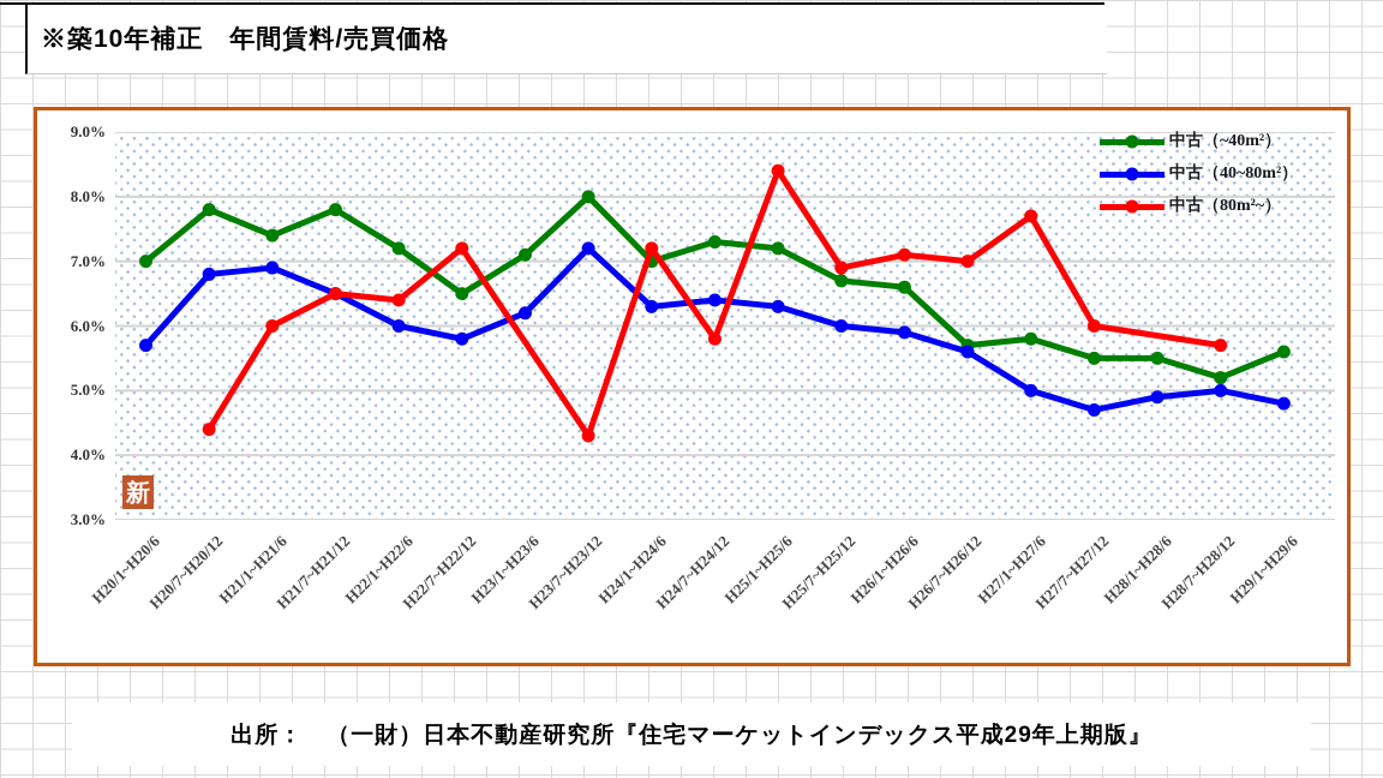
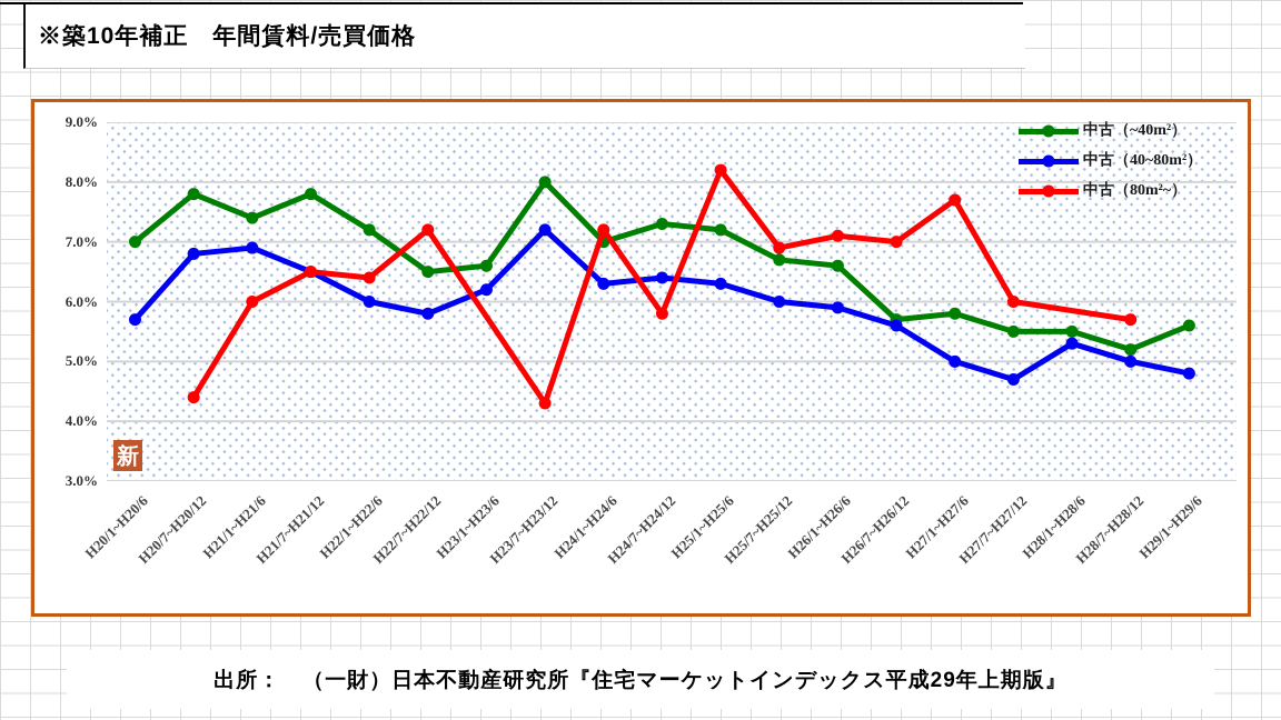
中古（~40m²）/H23/1~H23/6: 7.1% -> 6.6%
中古（80m²~）/H25/1~H25/6: 8.4% -> 8.2%
中古（40~80m²）/H28/1~H28/6: 4.9% -> 5.3%
